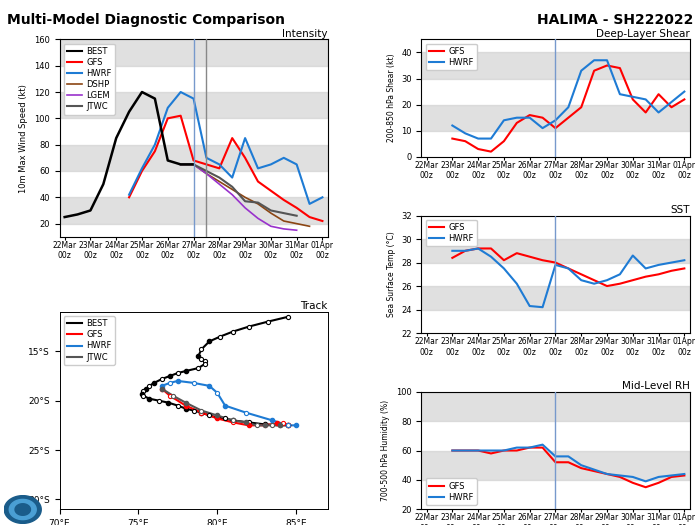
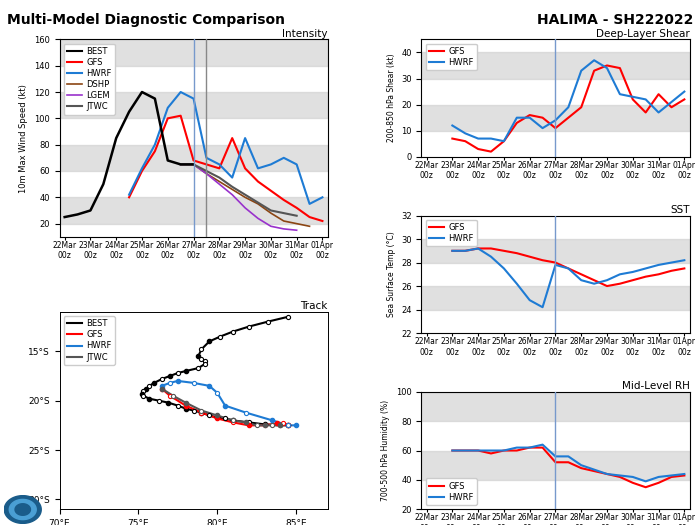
Intensity/GFS/29Mar 00z: 70 -> 62
Intensity/JTWC/29Mar 00z: 37 -> 42
Deep-Layer Shear/HWRF/25Mar 00z: 14 -> 6
Deep-Layer Shear/HWRF/29Mar 00z: 37 -> 34
SST/GFS/23Mar 00z: 28.4 -> 29.0
SST/GFS/25Mar 00z: 28.2 -> 29.0
SST/HWRF/26Mar 00z: 24.3 -> 24.8
SST/HWRF/30Mar 00z: 28.6 -> 27.2
